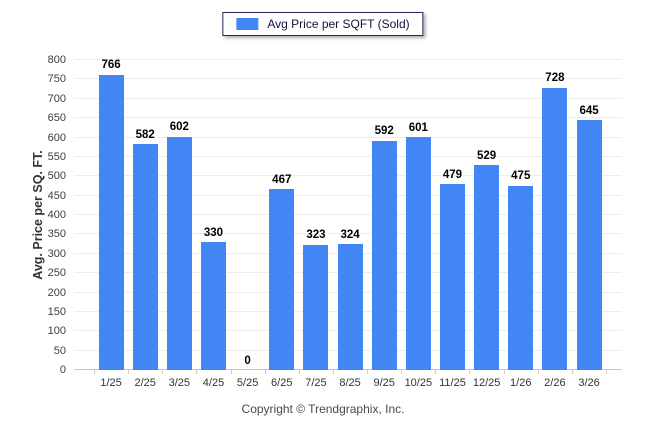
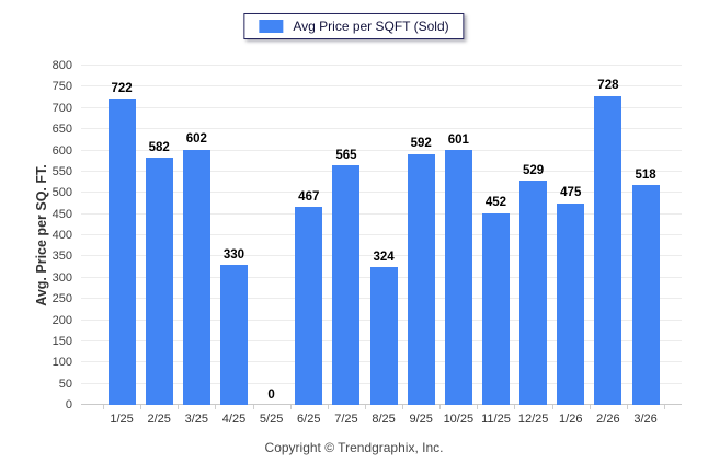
1/25: 766 -> 722
7/25: 323 -> 565
11/25: 479 -> 452
3/26: 645 -> 518
